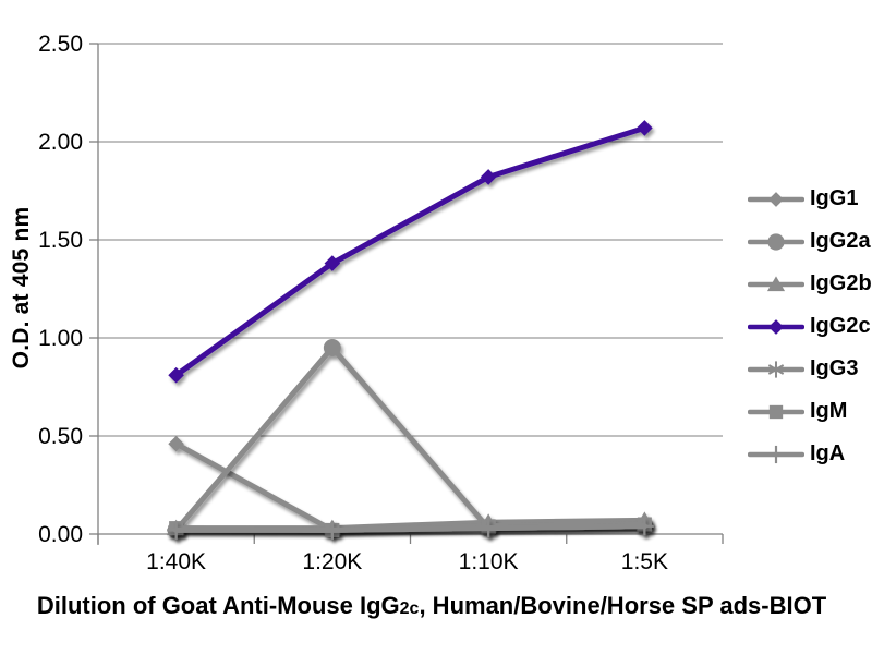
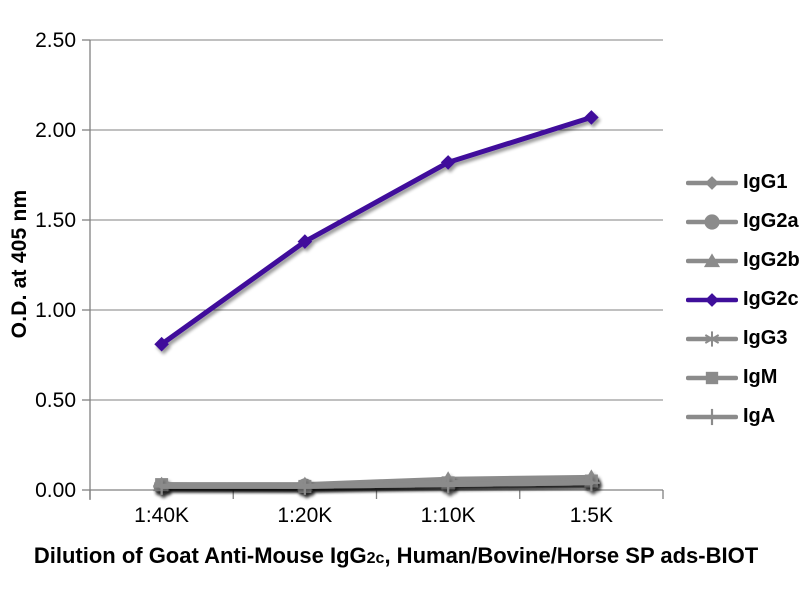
IgG1/1:40K: 0.46 -> 0.02
IgG2a/1:20K: 0.95 -> 0.02
